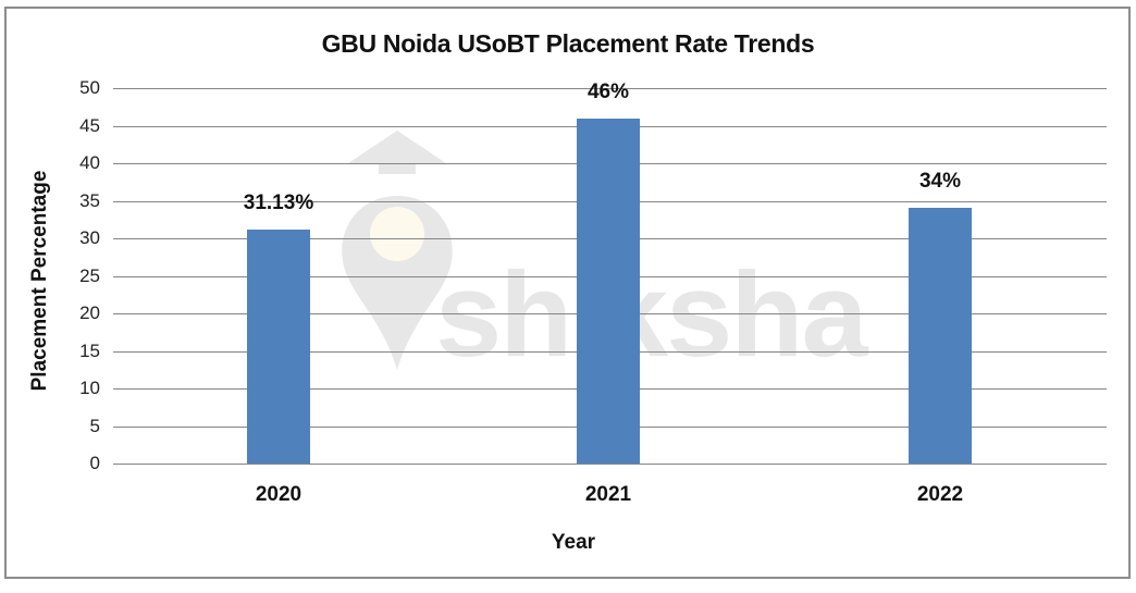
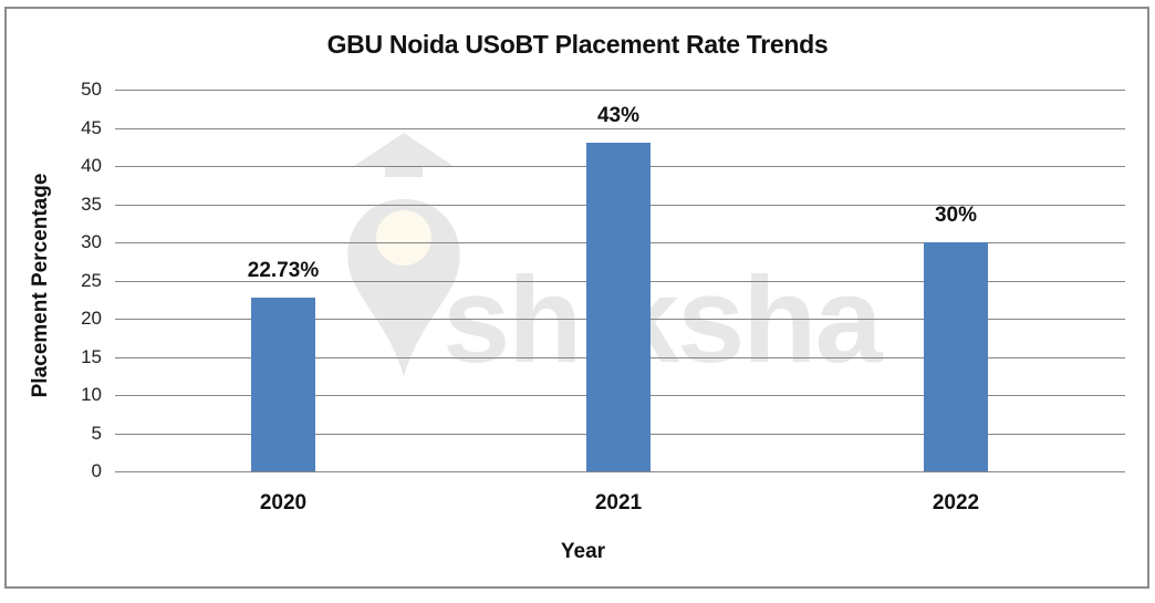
2020: 31.13% -> 22.73%
2021: 46% -> 43%
2022: 34% -> 30%
